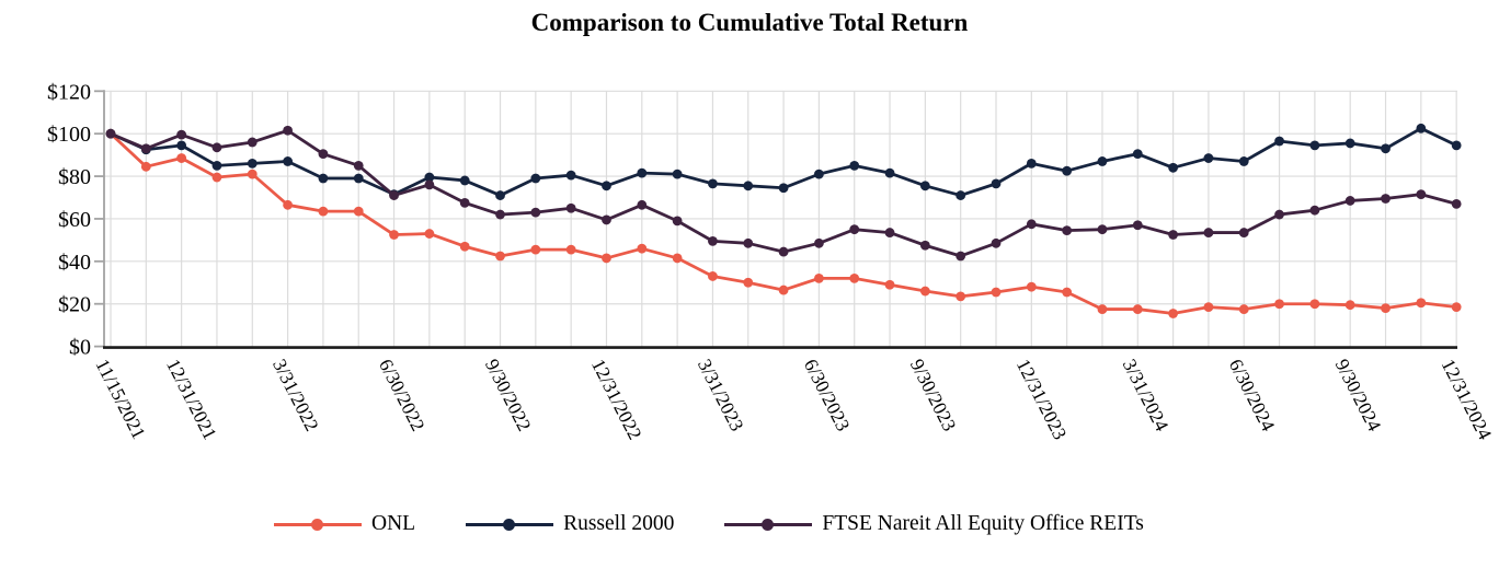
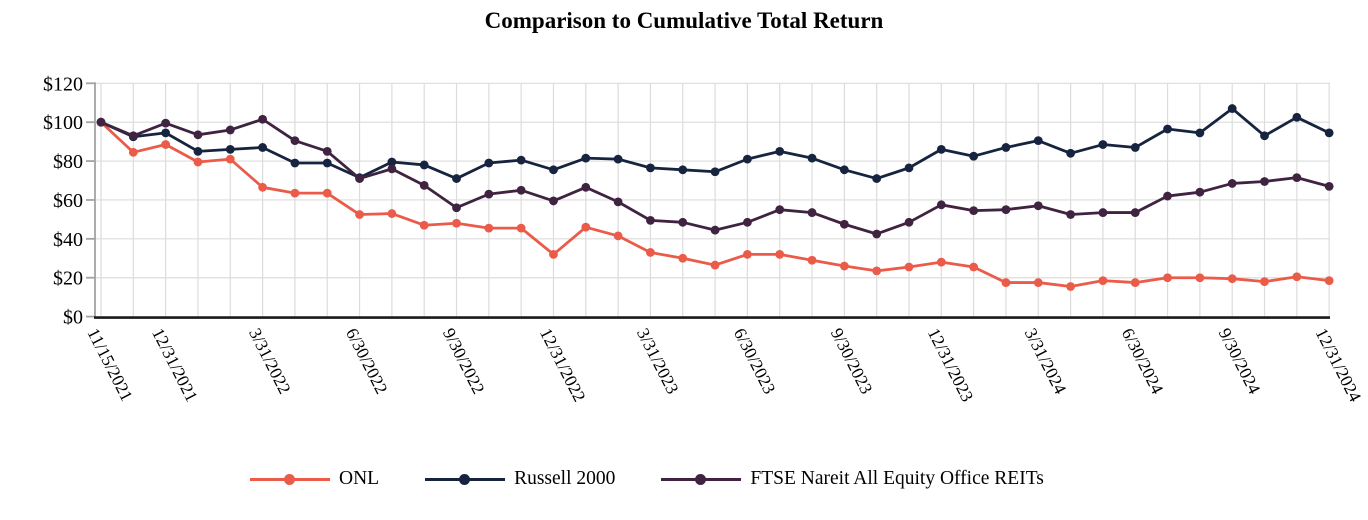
ONL/9/30/2022: $42 -> $48
FTSE Nareit All Equity Office REITs/9/30/2022: $62 -> $56
ONL/12/31/2022: $42 -> $32
Russell 2000/9/30/2024: $96 -> $107
